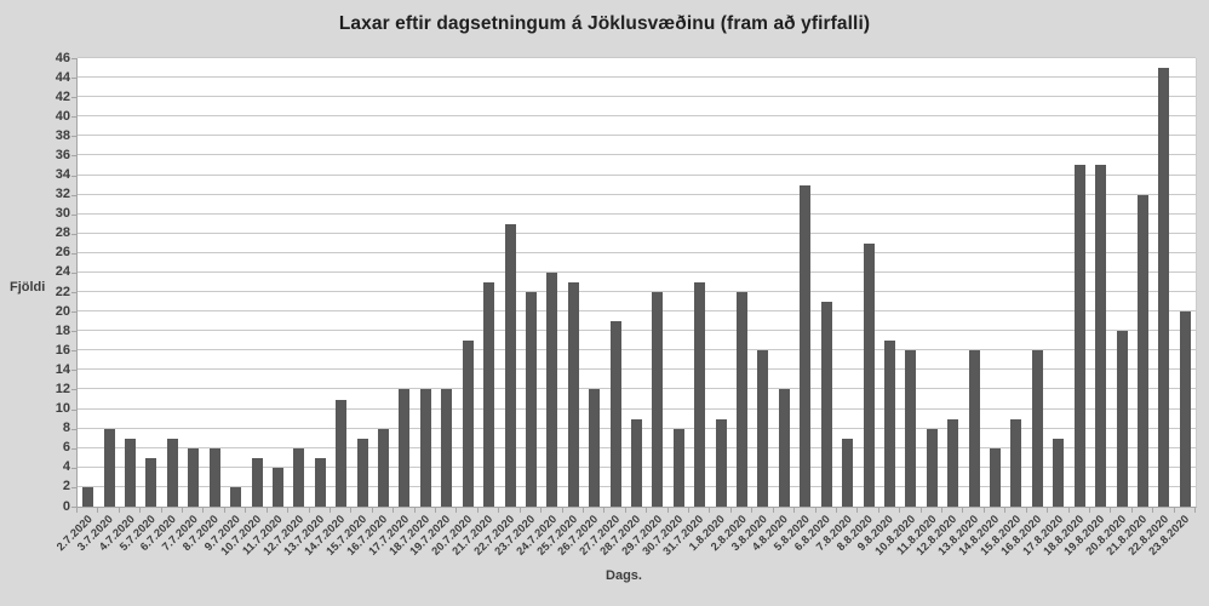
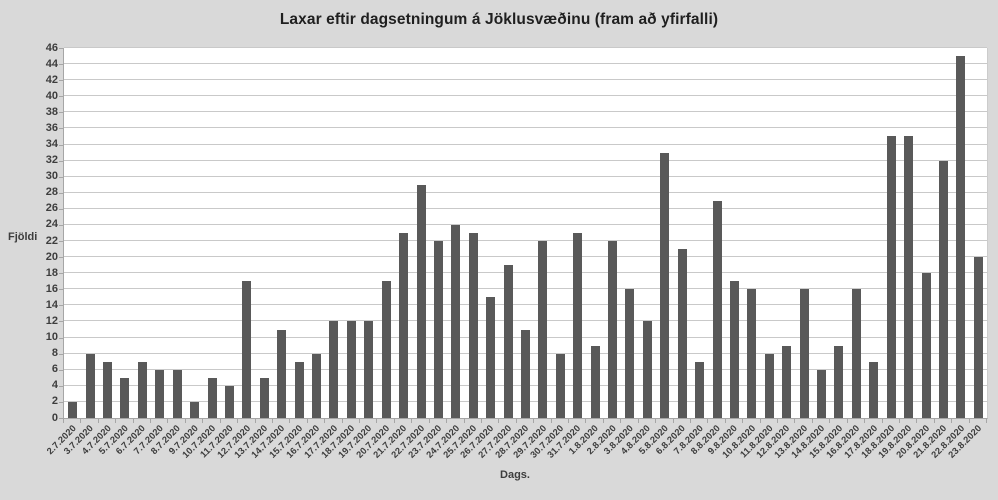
12.7.2020: 6 -> 17
26.7.2020: 12 -> 15
28.7.2020: 9 -> 11
